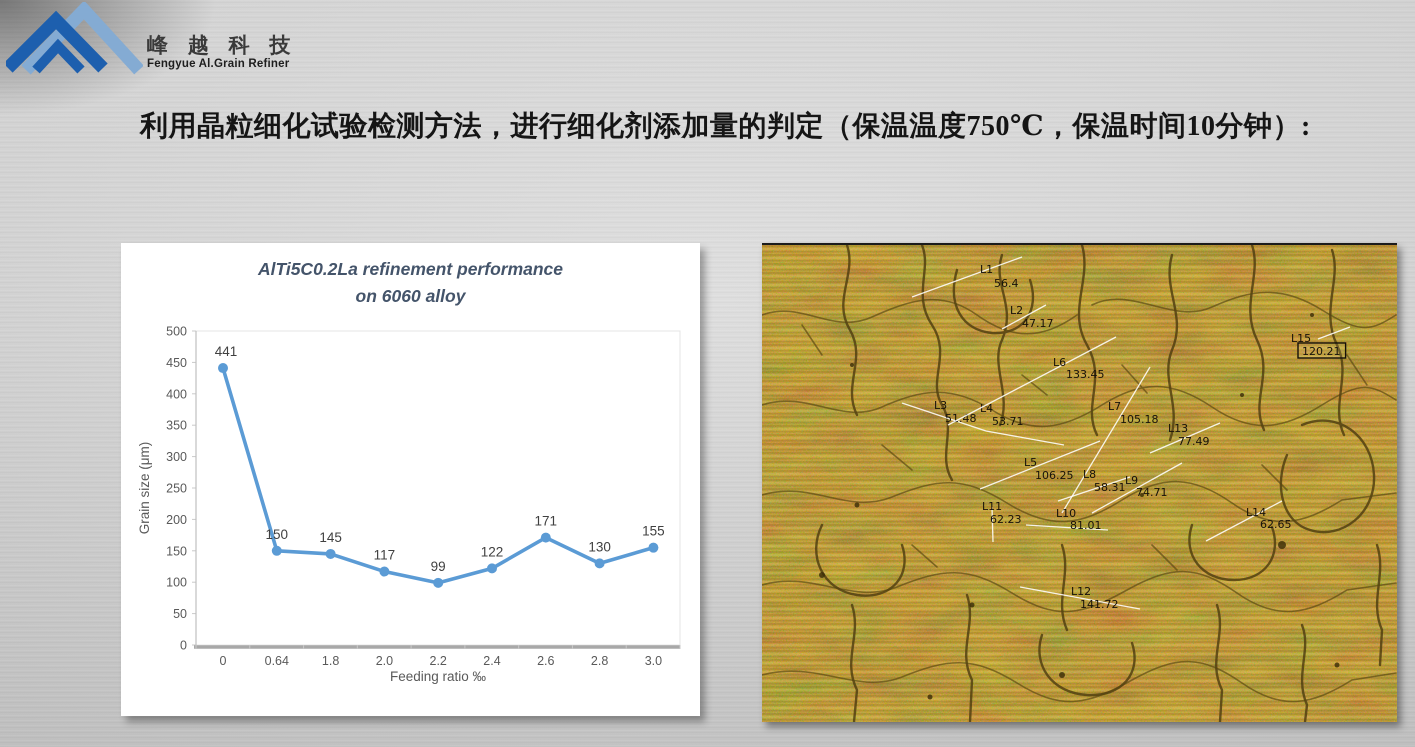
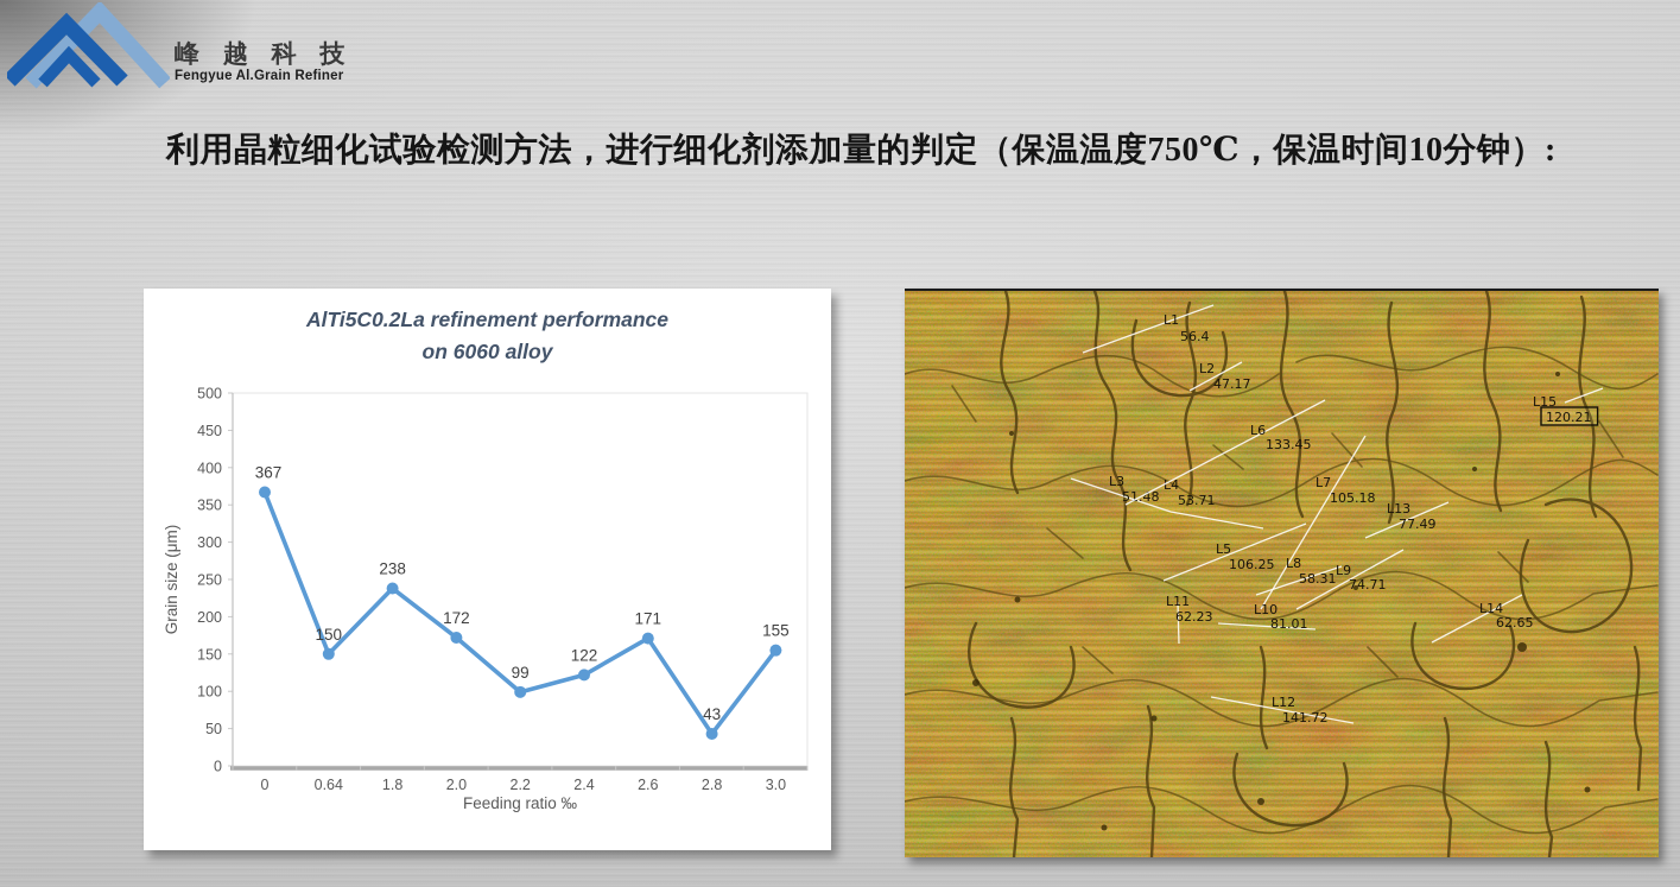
0: 441 -> 367
1.8: 145 -> 238
2.0: 117 -> 172
2.8: 130 -> 43
